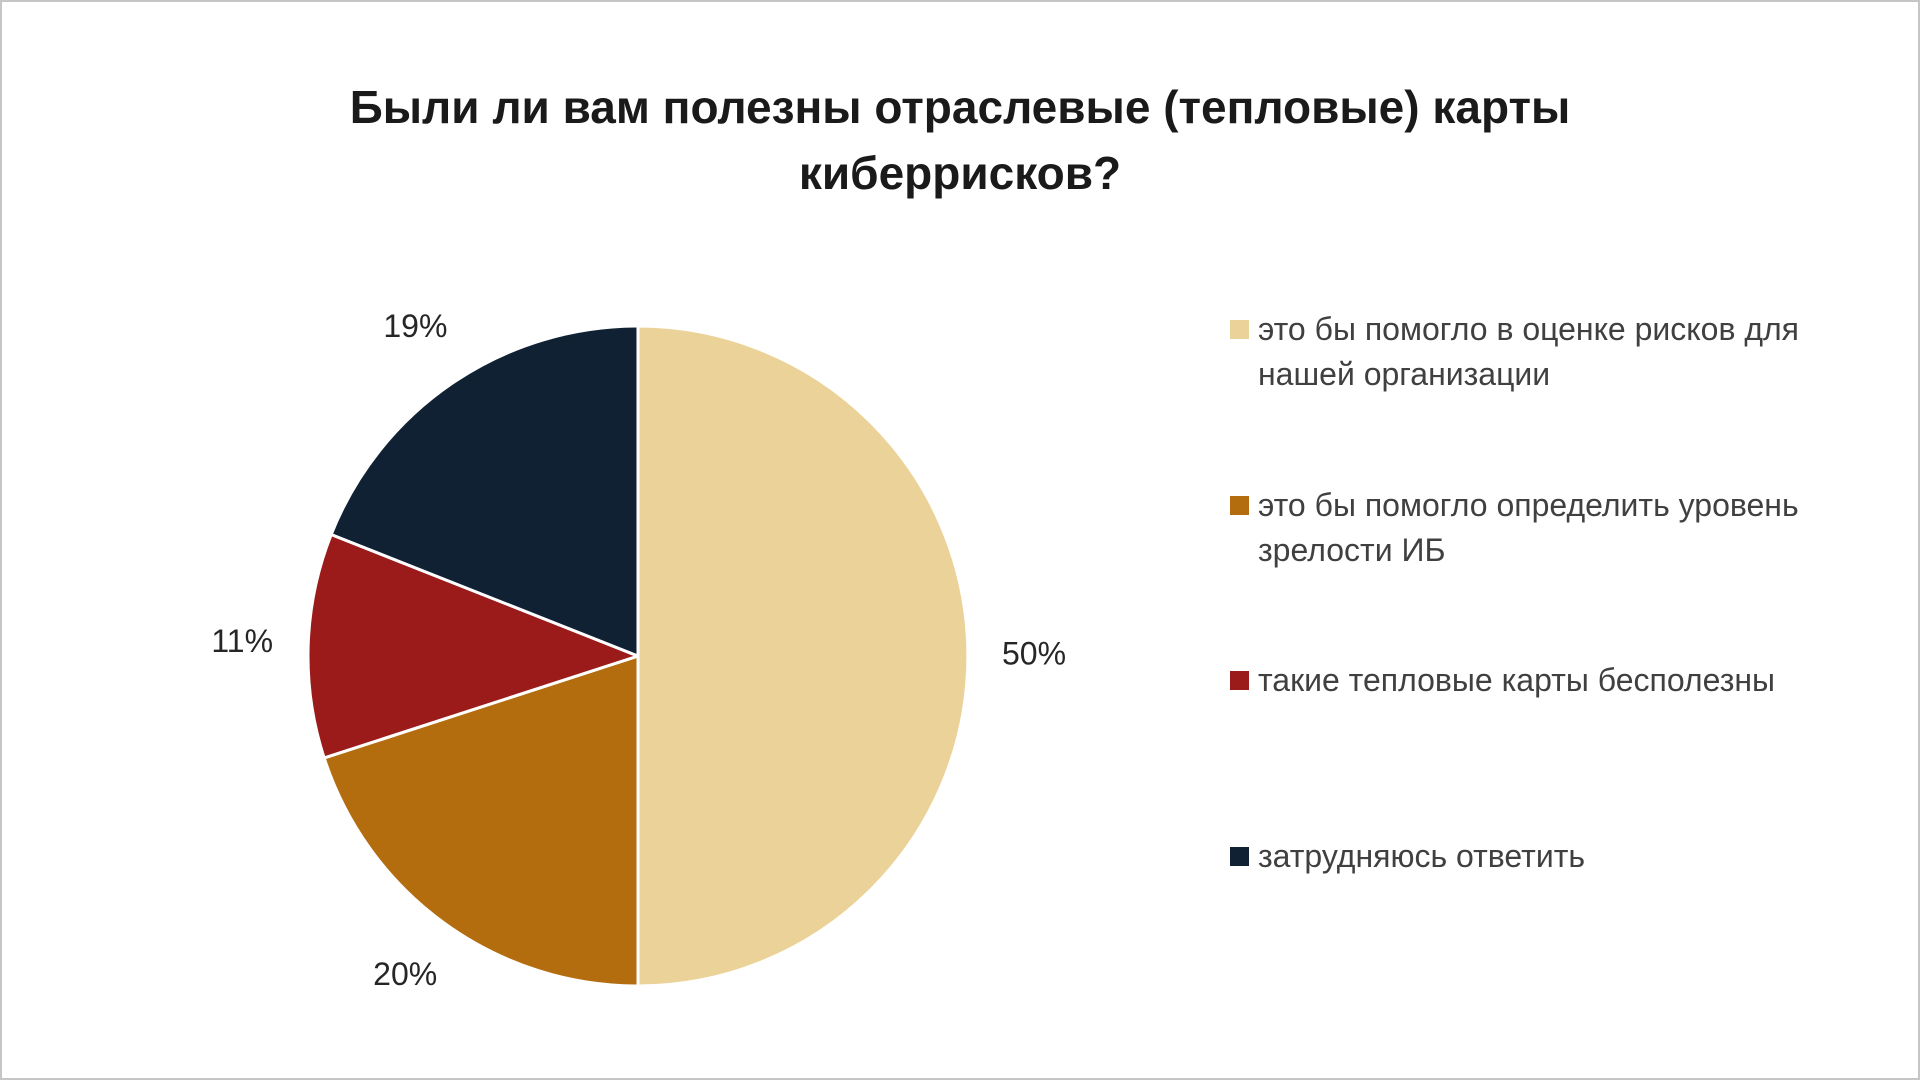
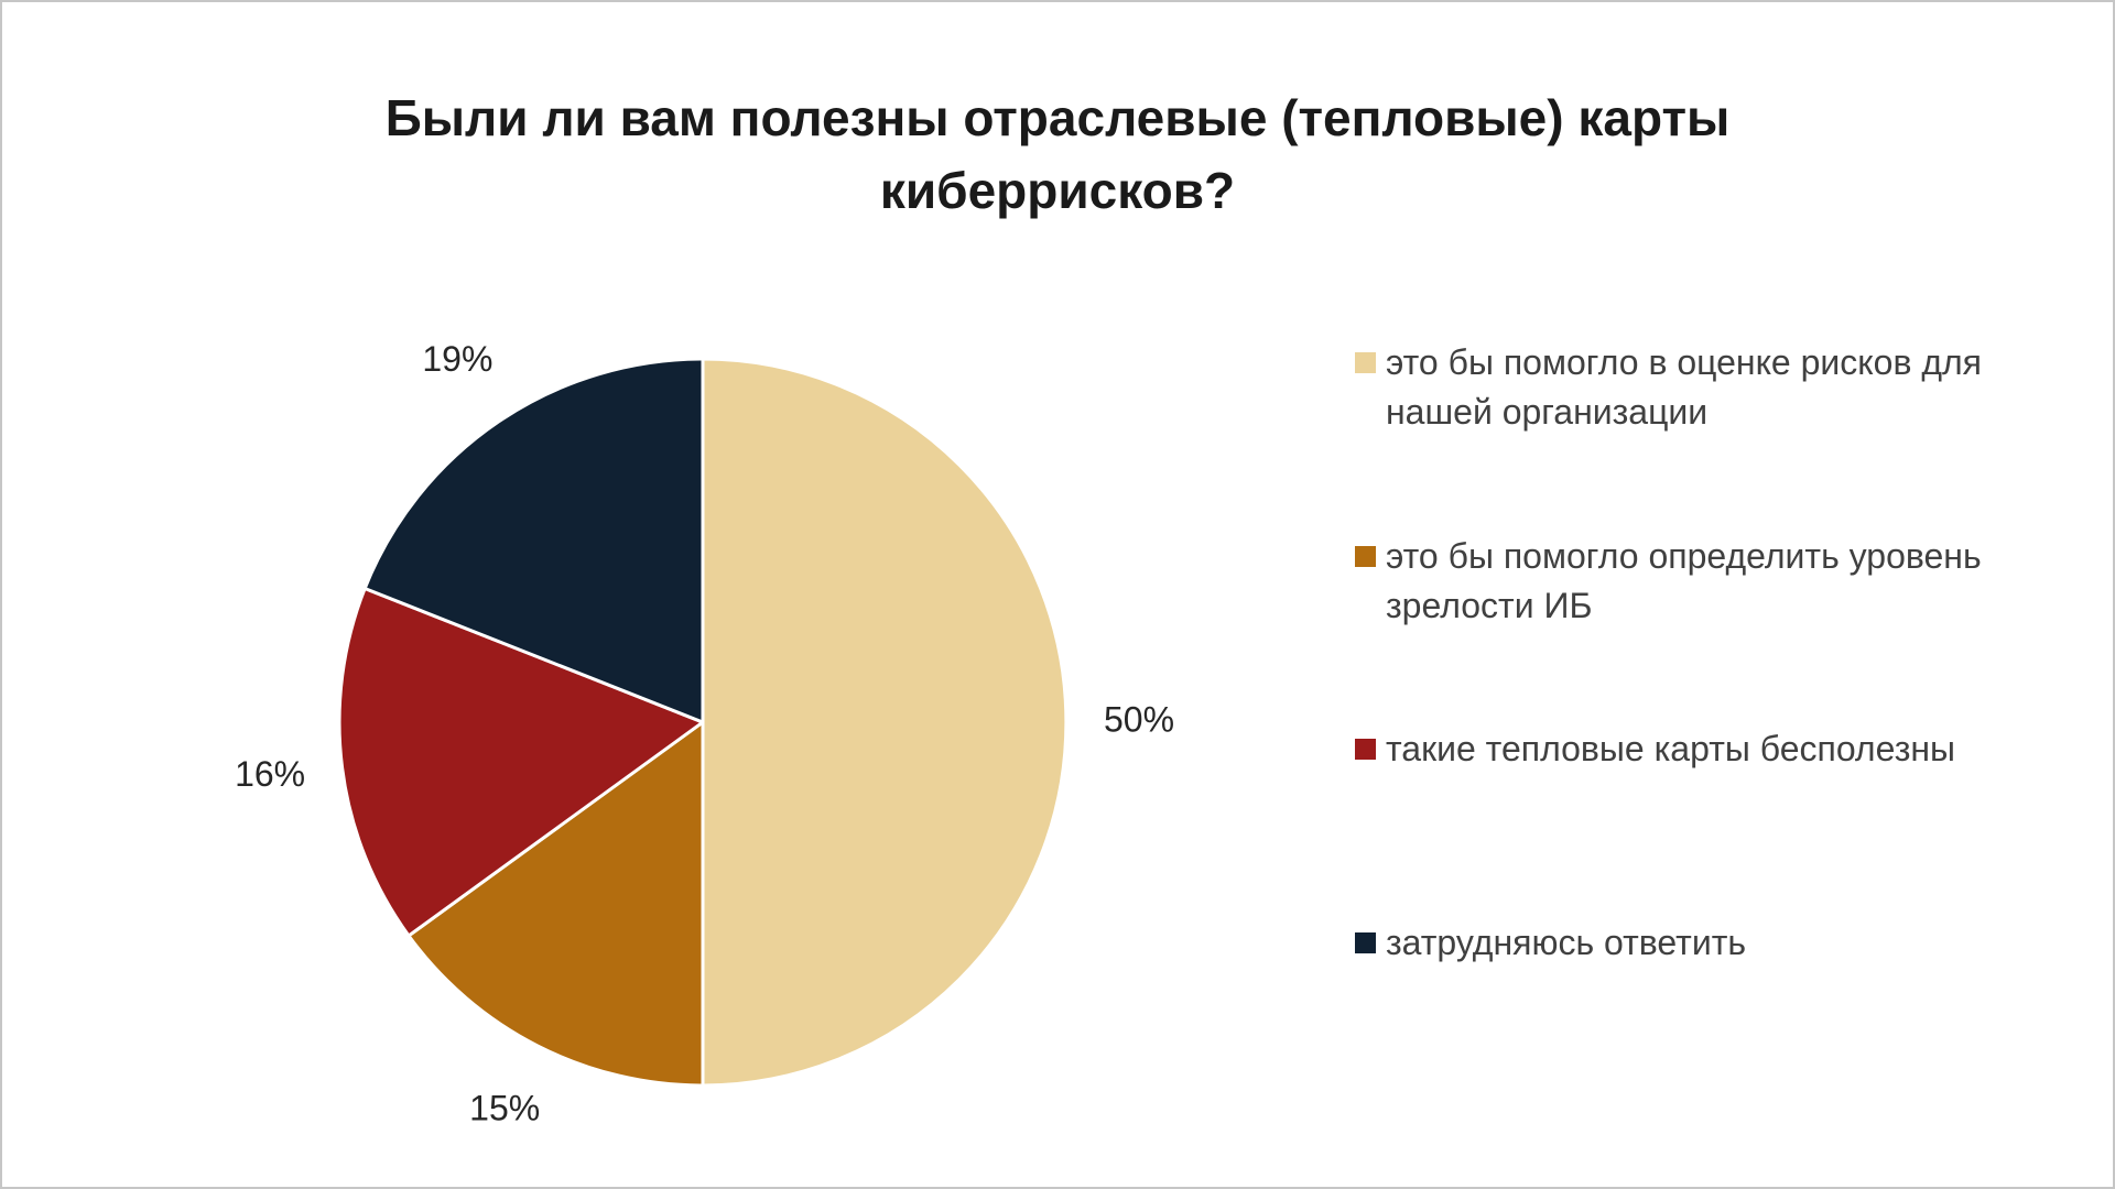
это бы помогло определить уровень зрелости ИБ: 20% -> 15%
такие тепловые карты бесполезны: 11% -> 16%
